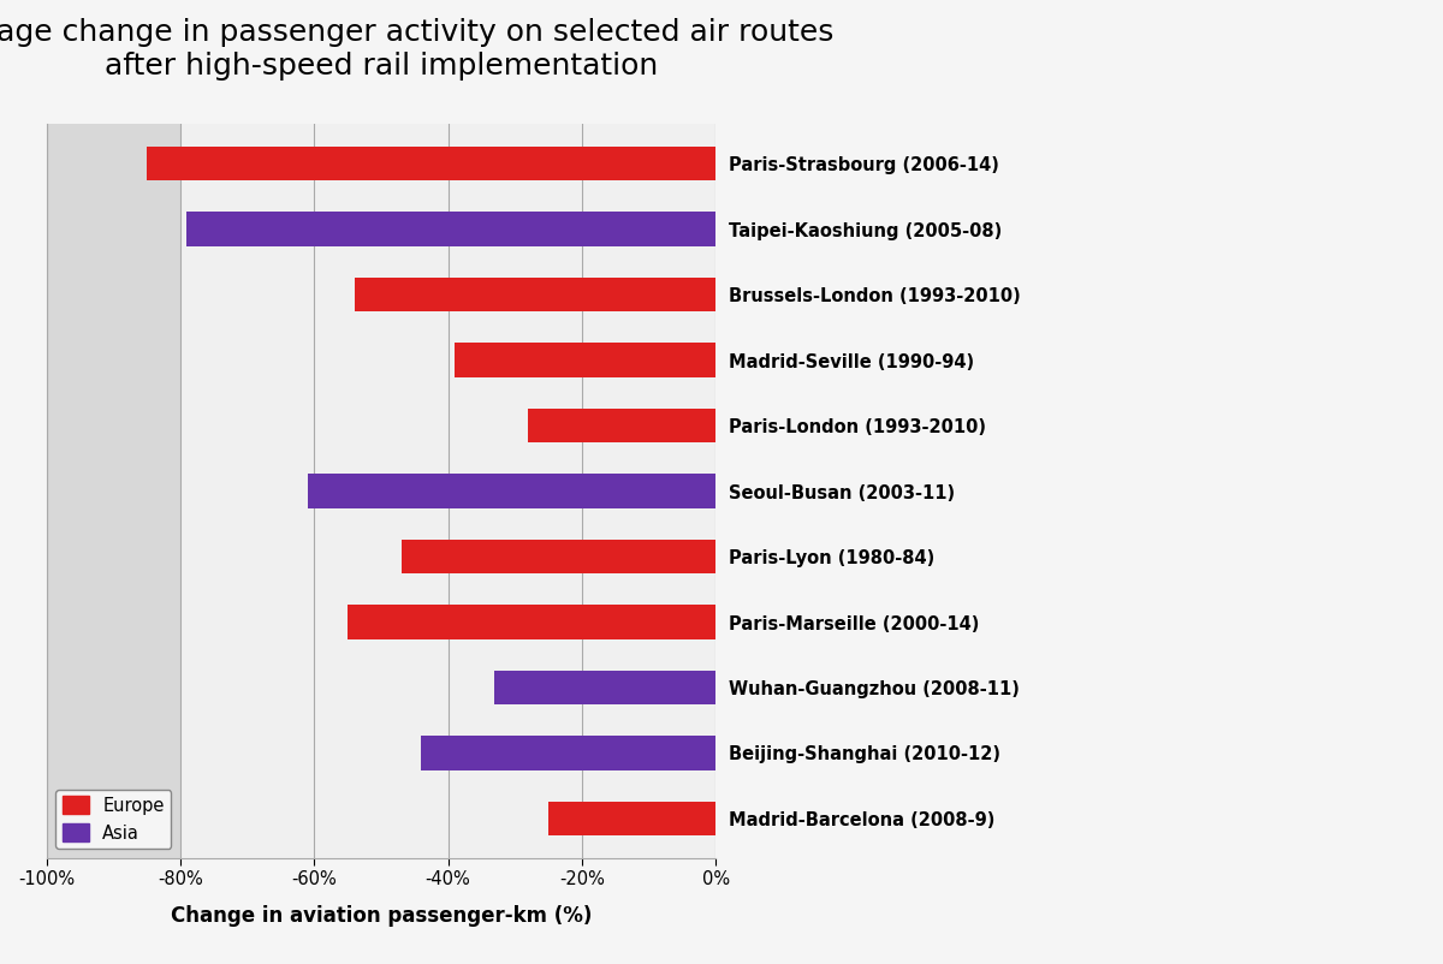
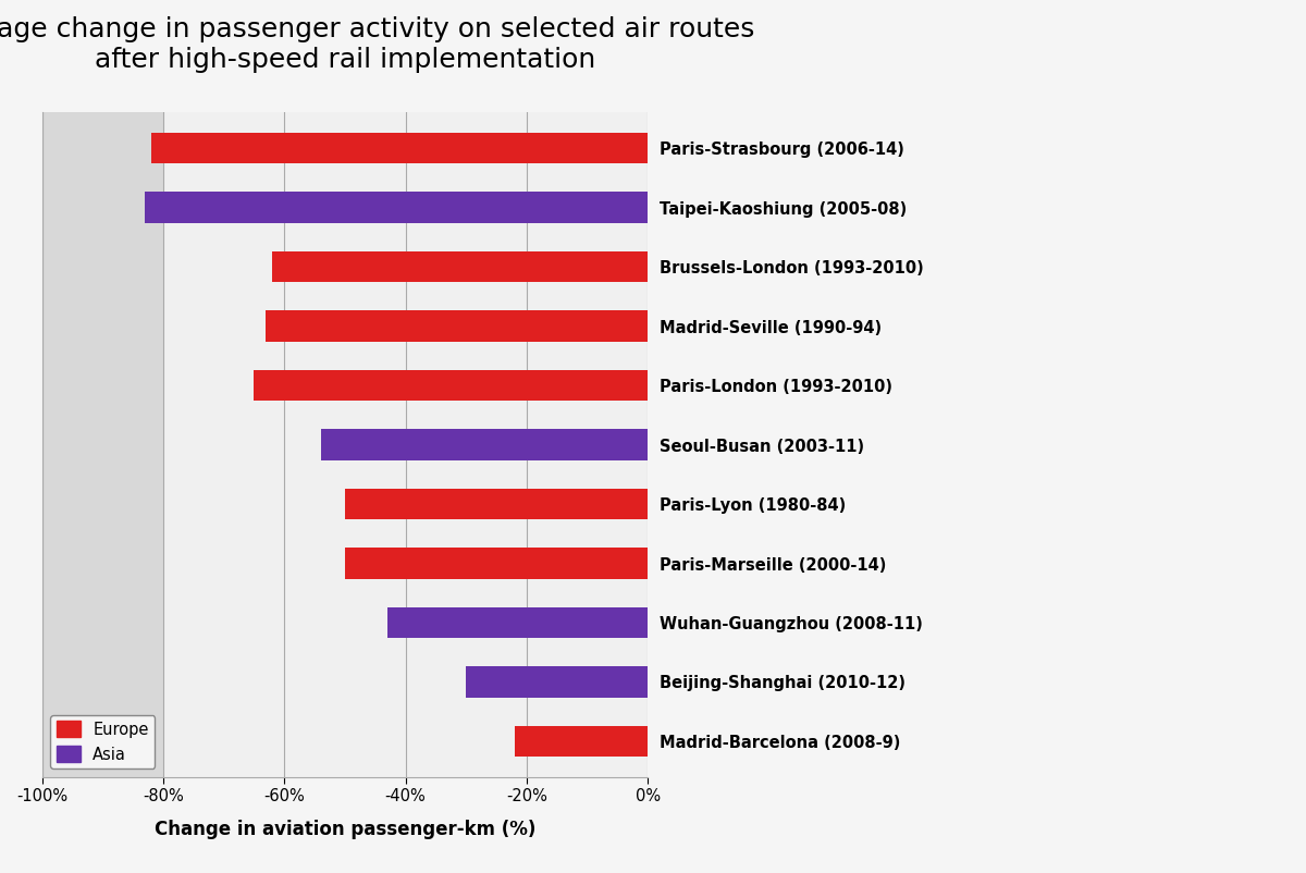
Paris-Strasbourg (2006-14): -85% -> -82%
Taipei-Kaoshiung (2005-08): -79% -> -83%
Brussels-London (1993-2010): -54% -> -62%
Madrid-Seville (1990-94): -39% -> -63%
Paris-London (1993-2010): -28% -> -65%
Seoul-Busan (2003-11): -61% -> -54%
Paris-Lyon (1980-84): -47% -> -50%
Paris-Marseille (2000-14): -55% -> -50%
Wuhan-Guangzhou (2008-11): -33% -> -43%
Beijing-Shanghai (2010-12): -44% -> -30%
Madrid-Barcelona (2008-9): -25% -> -22%
